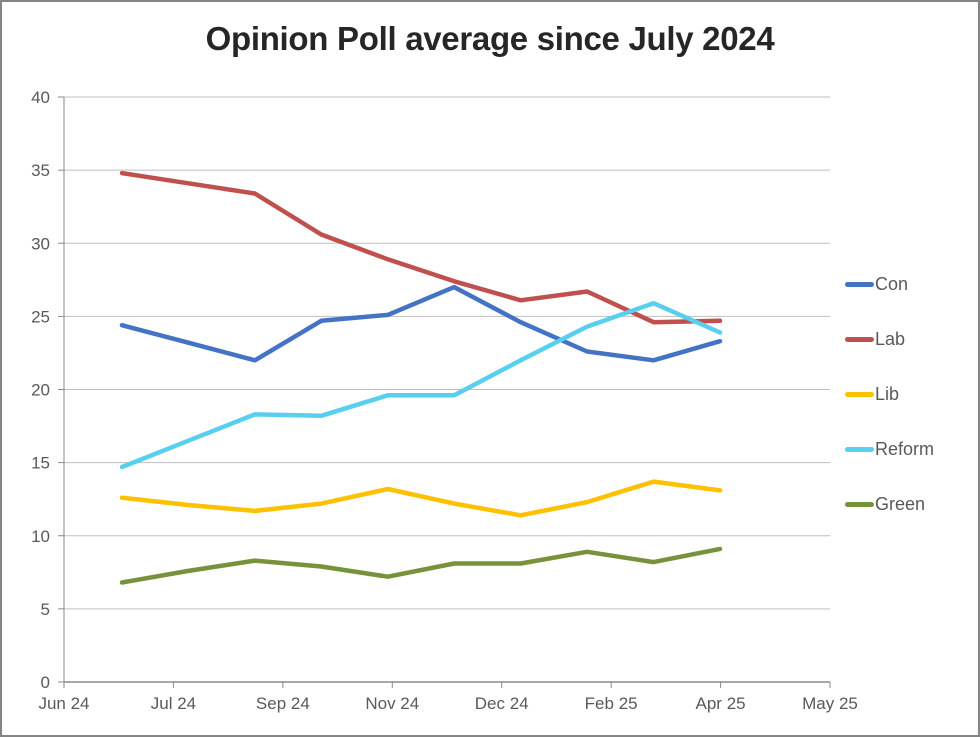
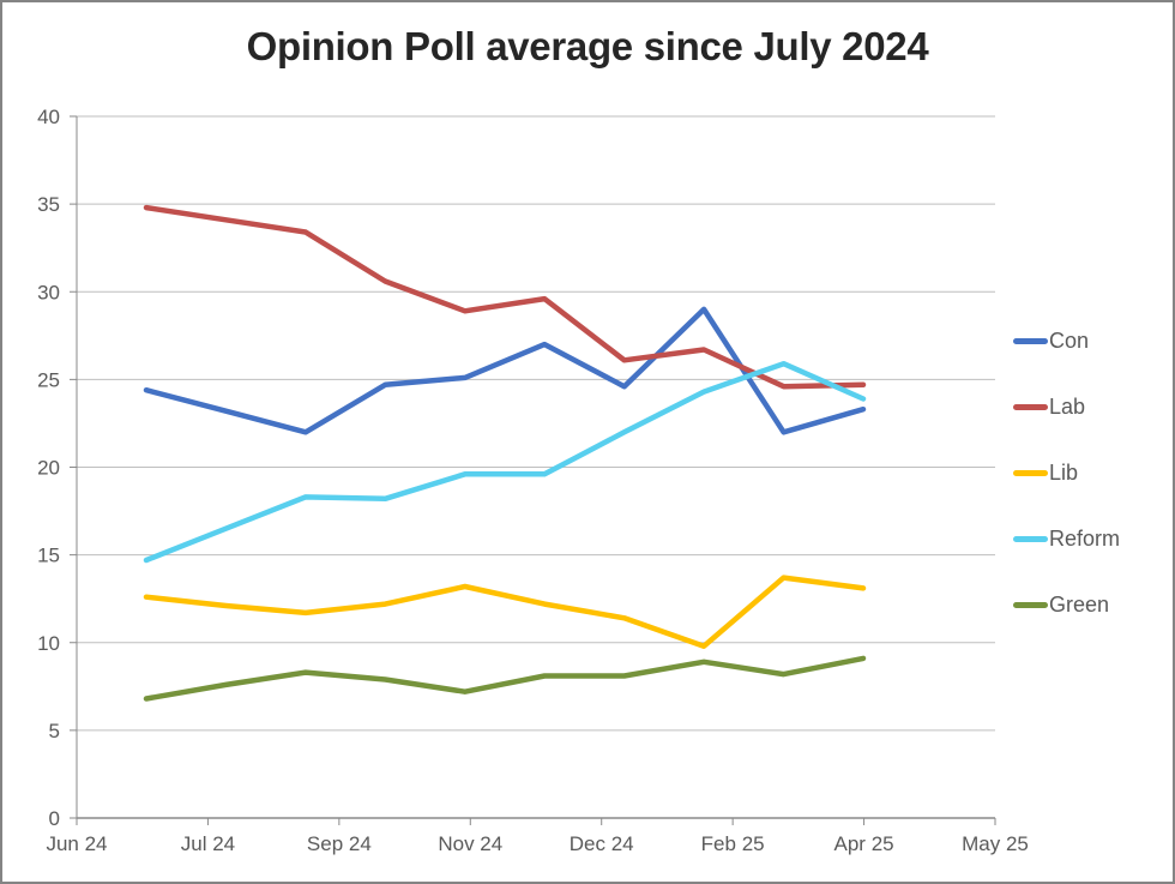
Lab/Dec 24: 27.4 -> 29.6
Con/Feb 25: 22.6 -> 29.0
Lib/Feb 25: 12.3 -> 9.8
